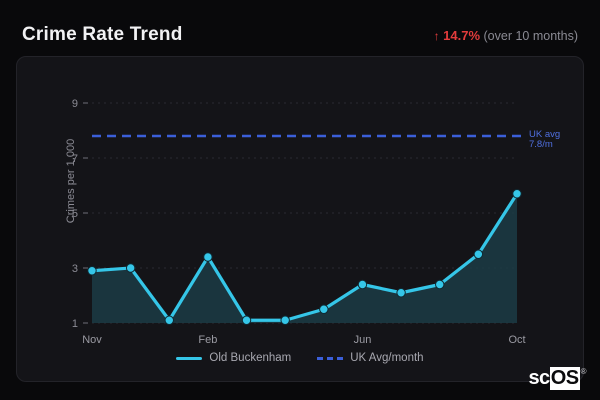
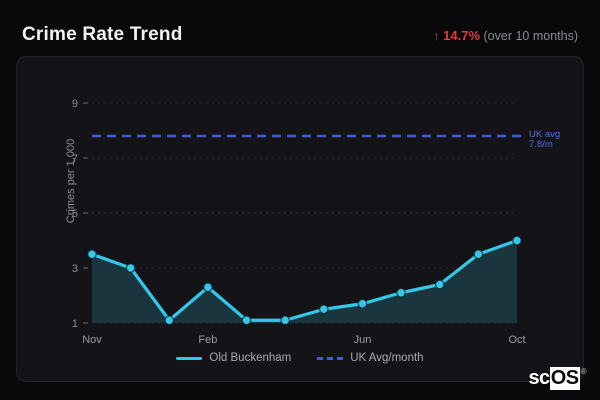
Nov: 2.9 -> 3.5
Feb: 3.4 -> 2.3
Jun: 2.4 -> 1.7
Oct: 5.7 -> 4.0
